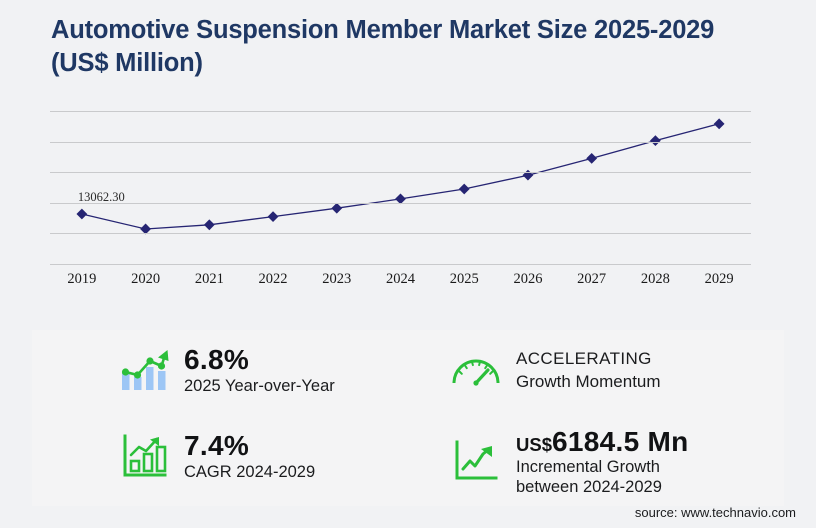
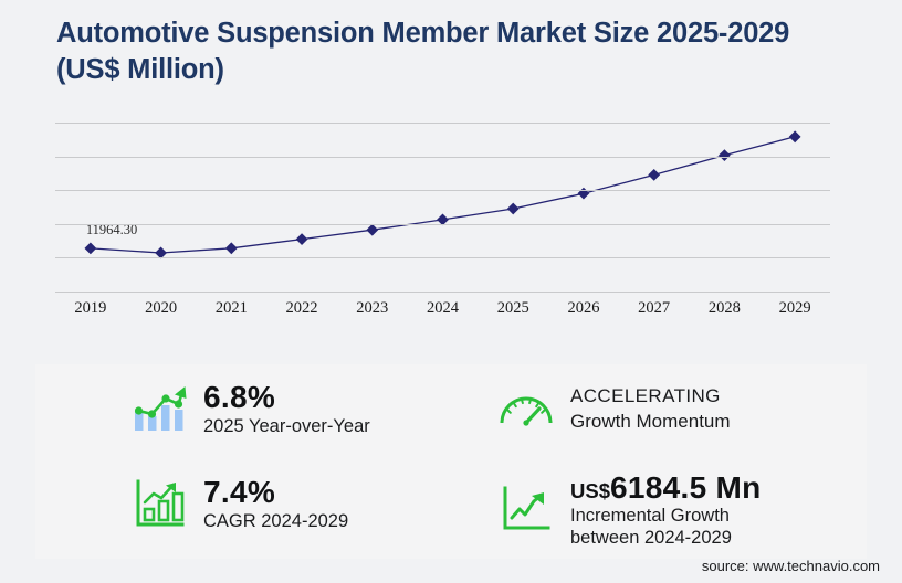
2019: 13062.30 -> 11964.30
